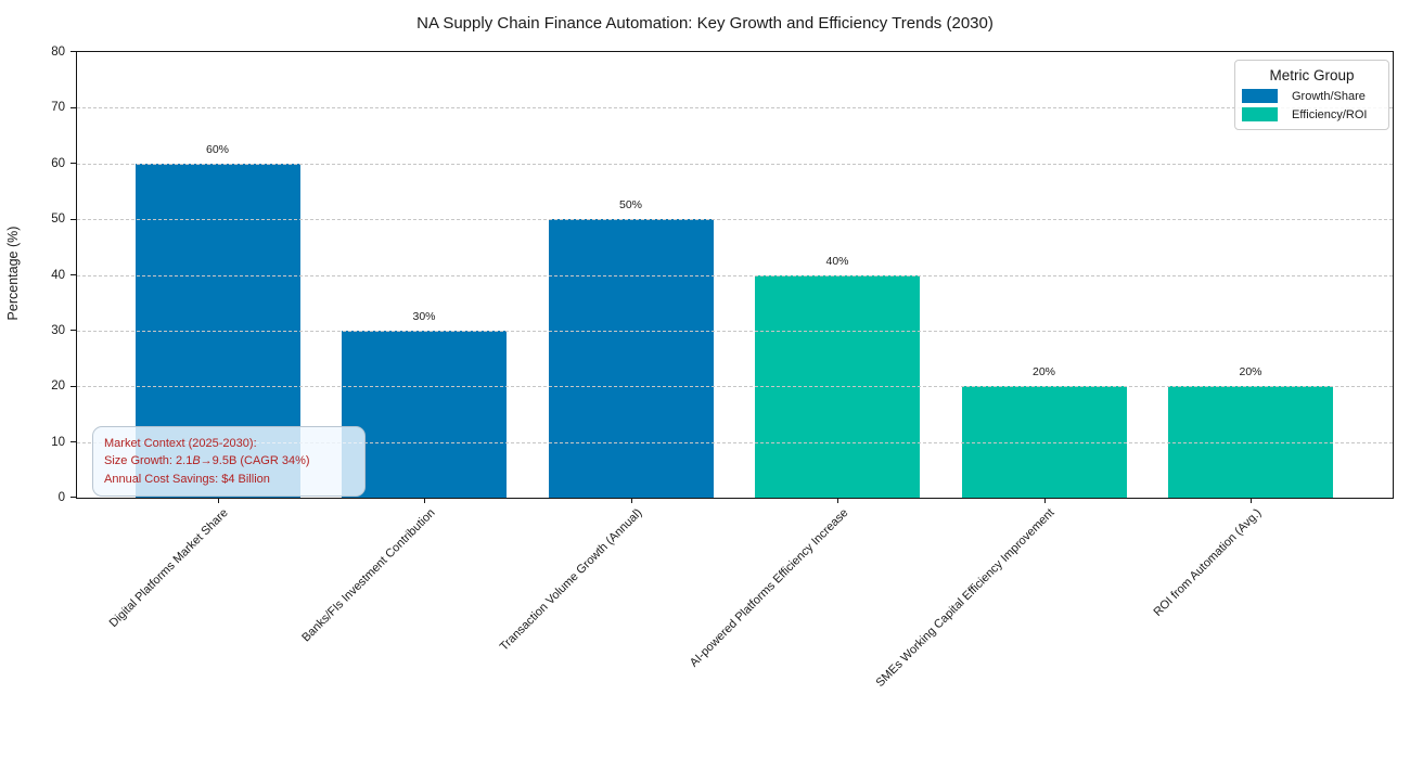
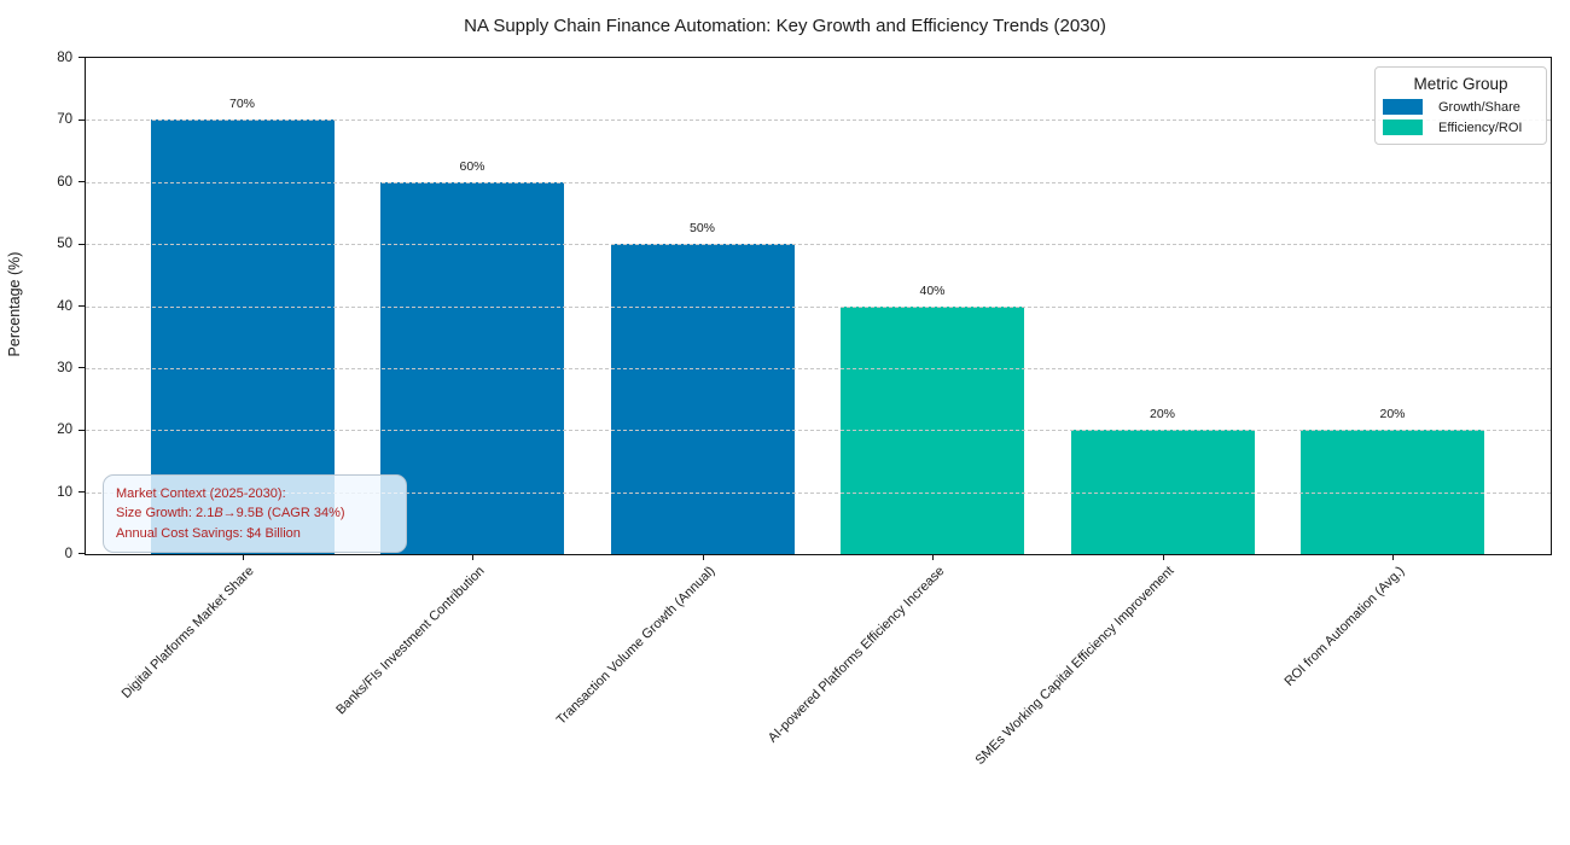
Digital Platforms Market Share: 60% -> 70%
Banks/FIs Investment Contribution: 30% -> 60%
